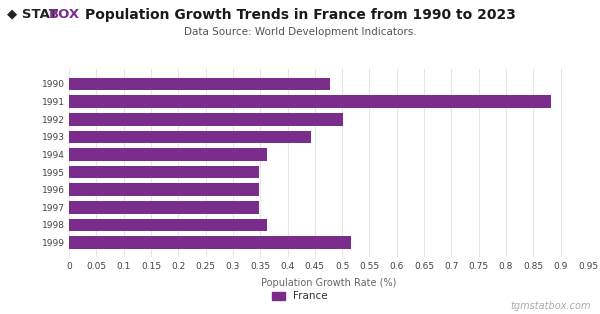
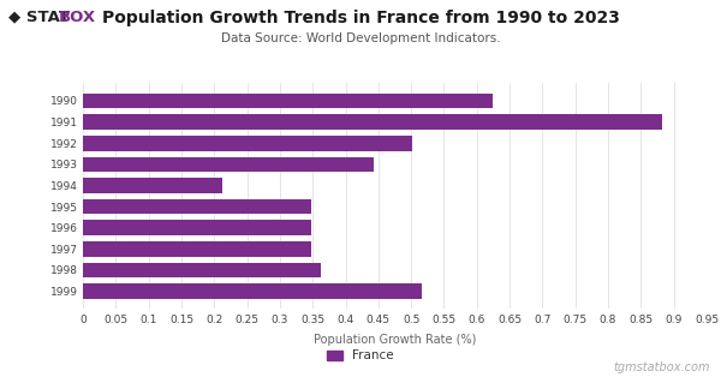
1990: 0.478 -> 0.624
1994: 0.363 -> 0.212
